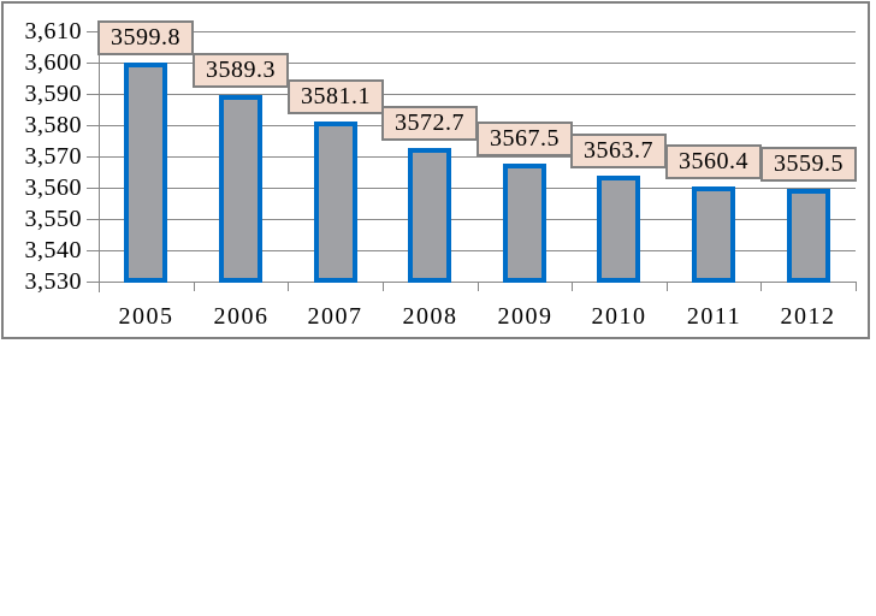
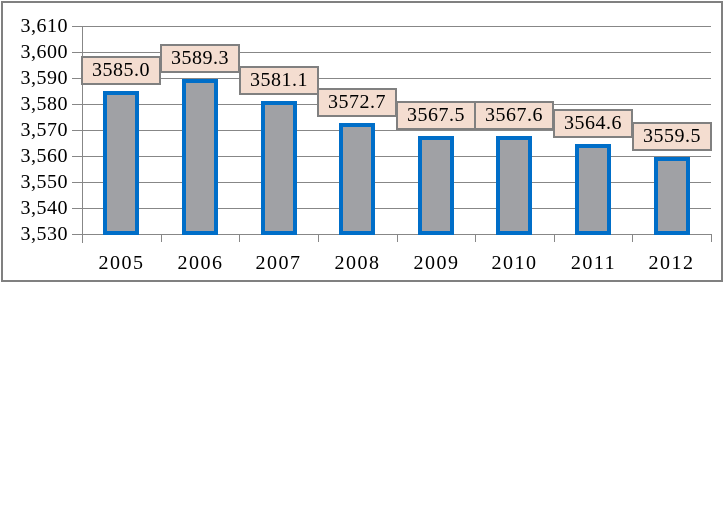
2005: 3599.8 -> 3585.0
2010: 3563.7 -> 3567.6
2011: 3560.4 -> 3564.6
